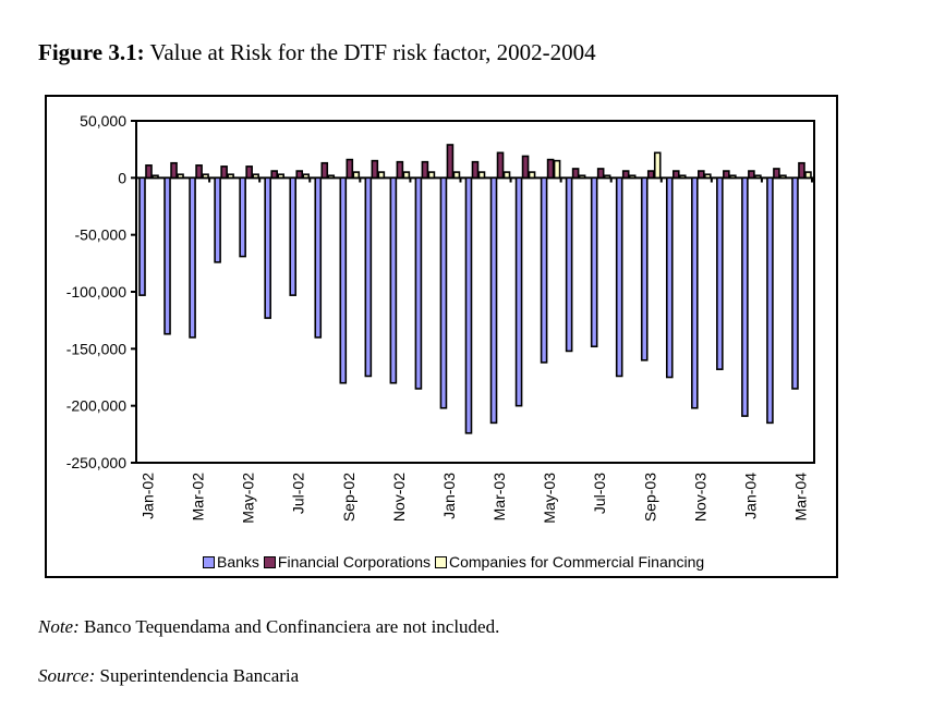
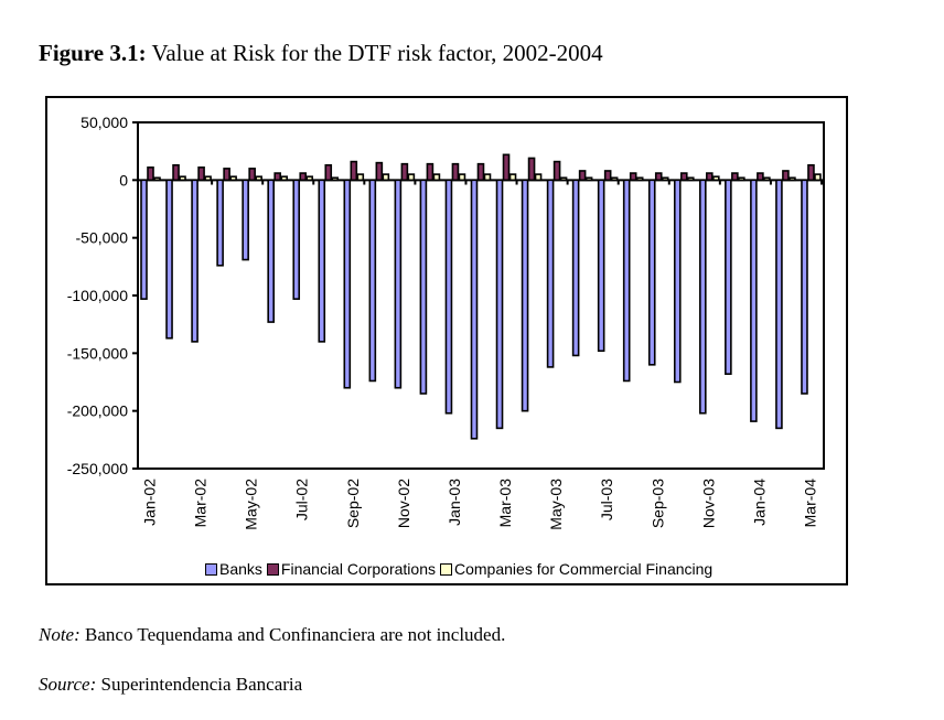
Financial Corporations/Jan-03: 29000 -> 14000
Companies for Commercial Financing/May-03: 15000 -> 2000
Companies for Commercial Financing/Sep-03: 22000 -> 2000
